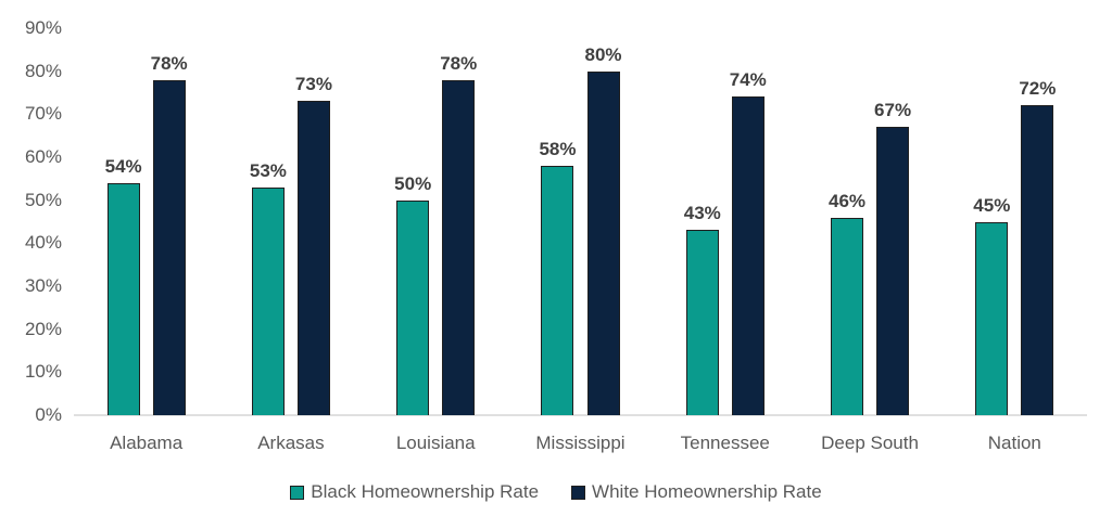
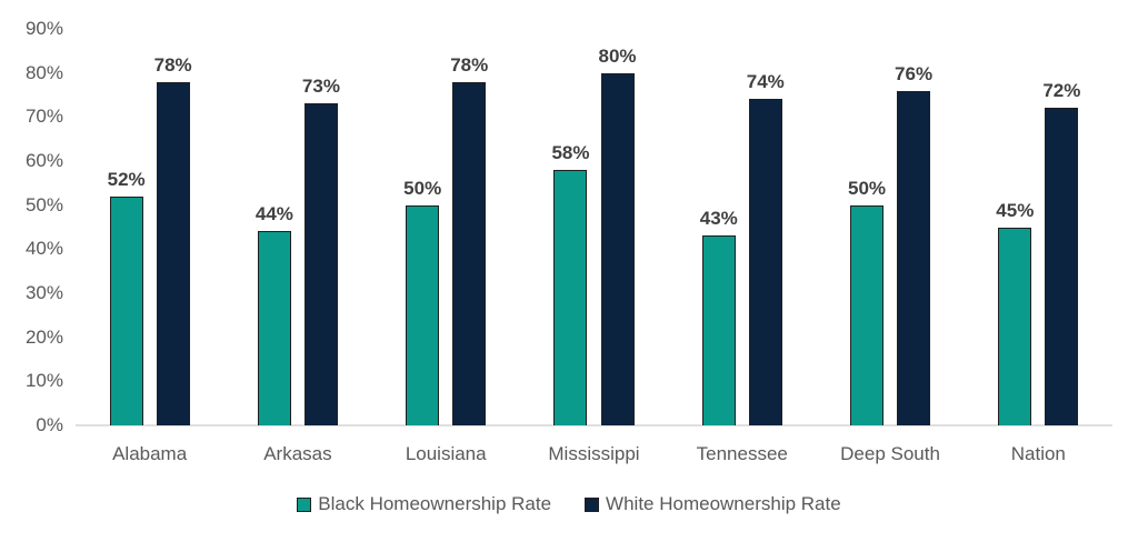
Black Homeownership Rate/Alabama: 54% -> 52%
Black Homeownership Rate/Arkasas: 53% -> 44%
Black Homeownership Rate/Deep South: 46% -> 50%
White Homeownership Rate/Deep South: 67% -> 76%
